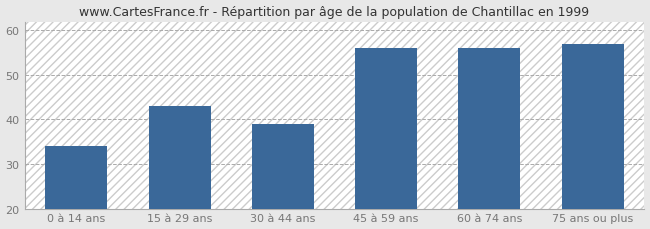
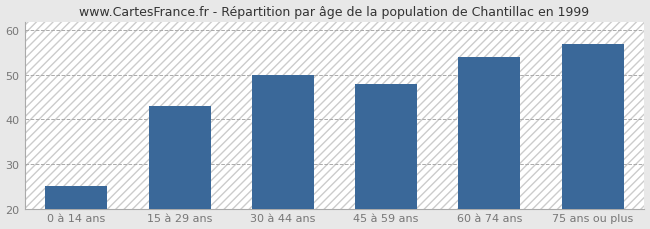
0 à 14 ans: 34 -> 25
30 à 44 ans: 39 -> 50
45 à 59 ans: 56 -> 48
60 à 74 ans: 56 -> 54
